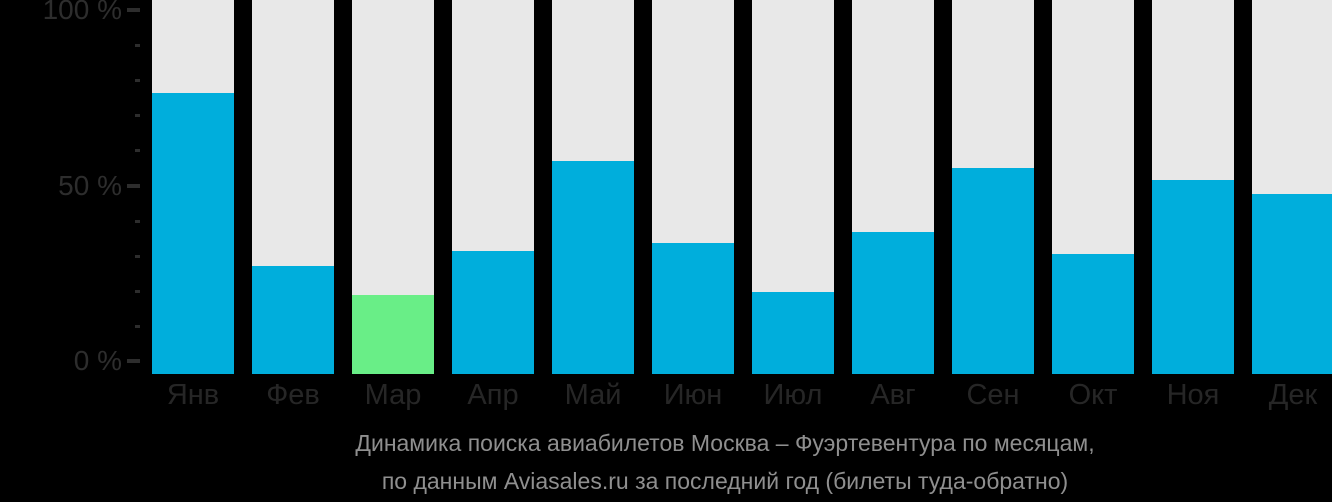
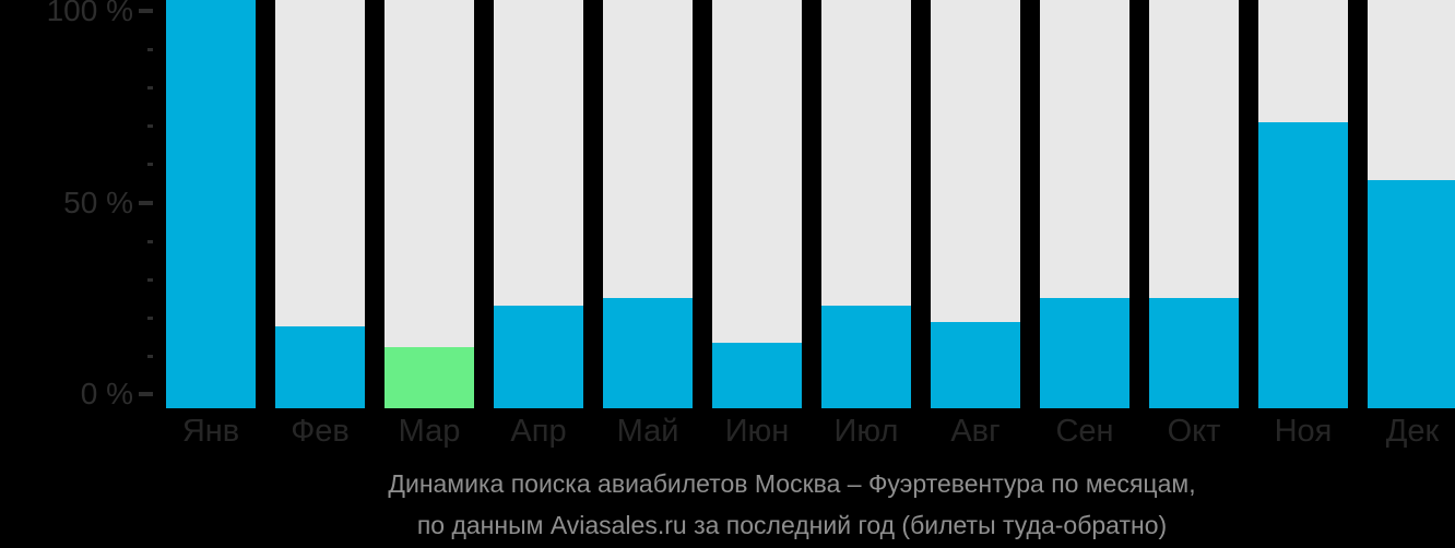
Янв: 75% -> 100%
Фев: 29% -> 20%
Мар: 21% -> 15%
Апр: 33% -> 25%
Май: 57% -> 27%
Июн: 35% -> 16%
Июл: 22% -> 25%
Авг: 38% -> 21%
Сен: 55% -> 27%
Окт: 32% -> 27%
Ноя: 52% -> 70%
Дек: 48% -> 56%
